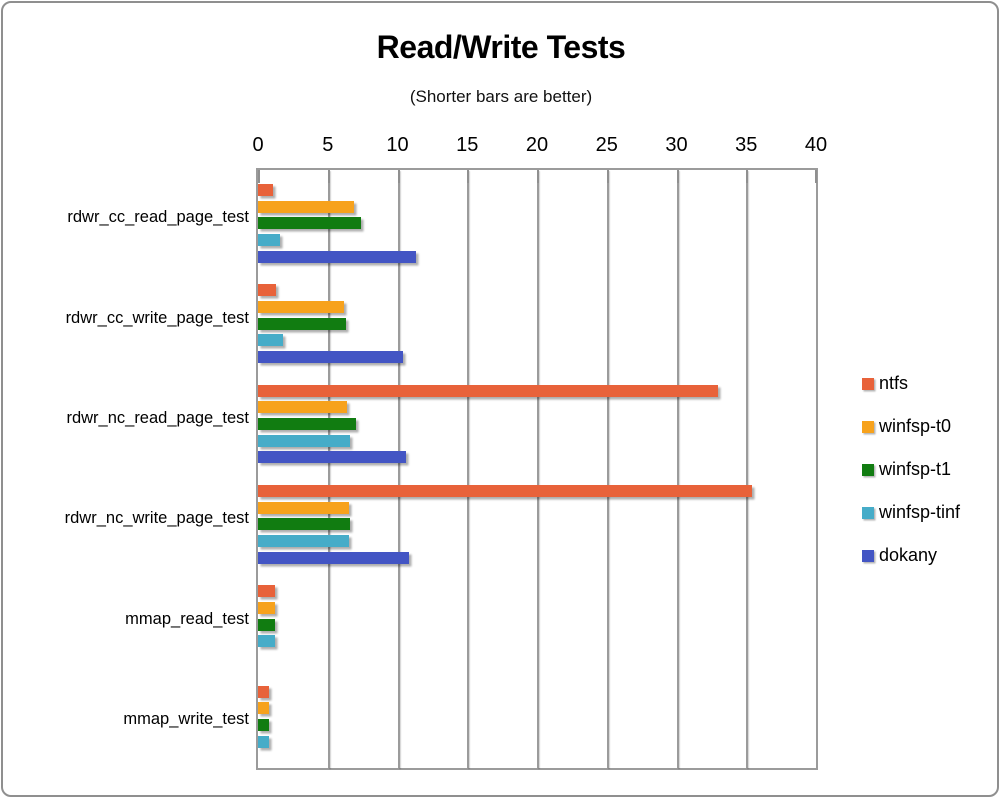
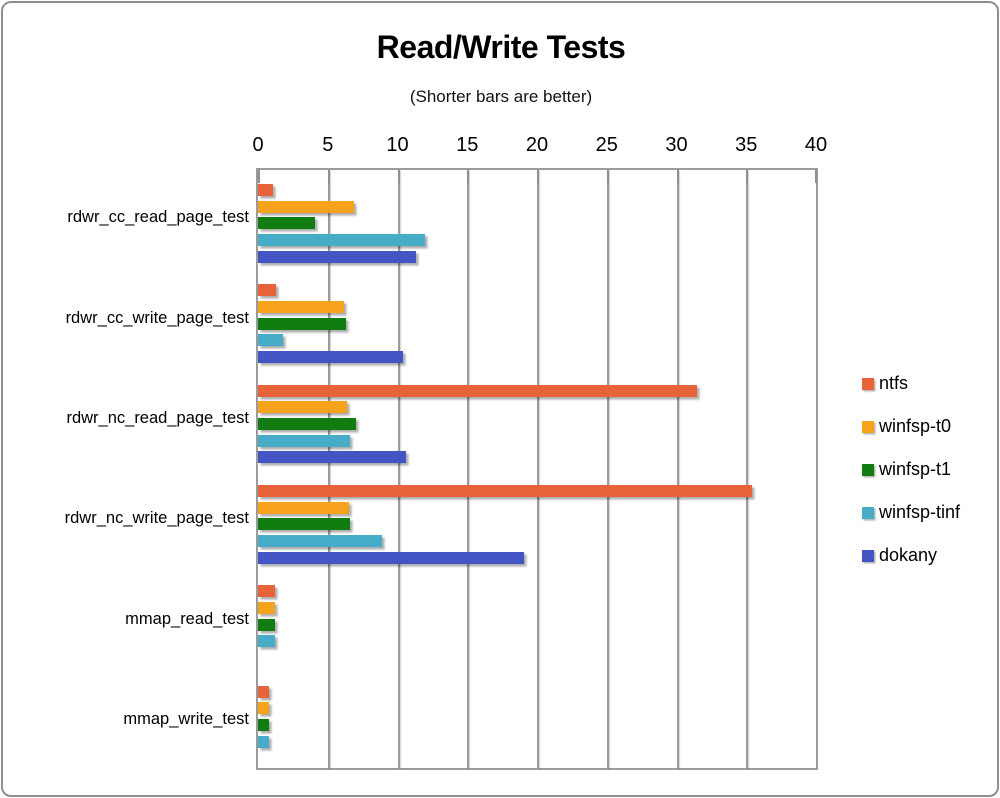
winfsp-t1/rdwr_cc_read_page_test: 7.4 -> 4.1
winfsp-tinf/rdwr_cc_read_page_test: 1.6 -> 12.0
ntfs/rdwr_nc_read_page_test: 33.0 -> 31.5
winfsp-tinf/rdwr_nc_write_page_test: 6.5 -> 8.9
dokany/rdwr_nc_write_page_test: 10.8 -> 19.1
